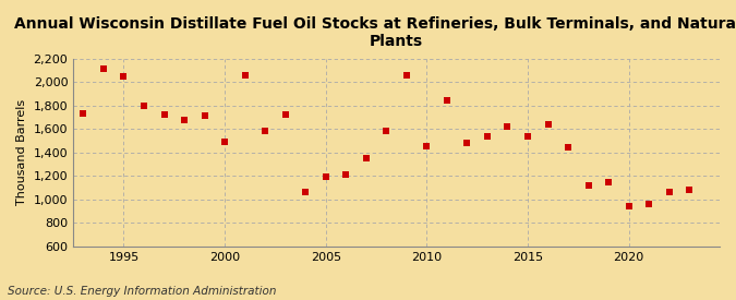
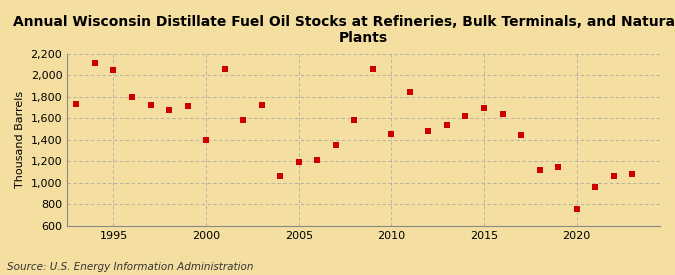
2000: 1,490 -> 1,400
2015: 1,540 -> 1,690
2020: 940 -> 760
